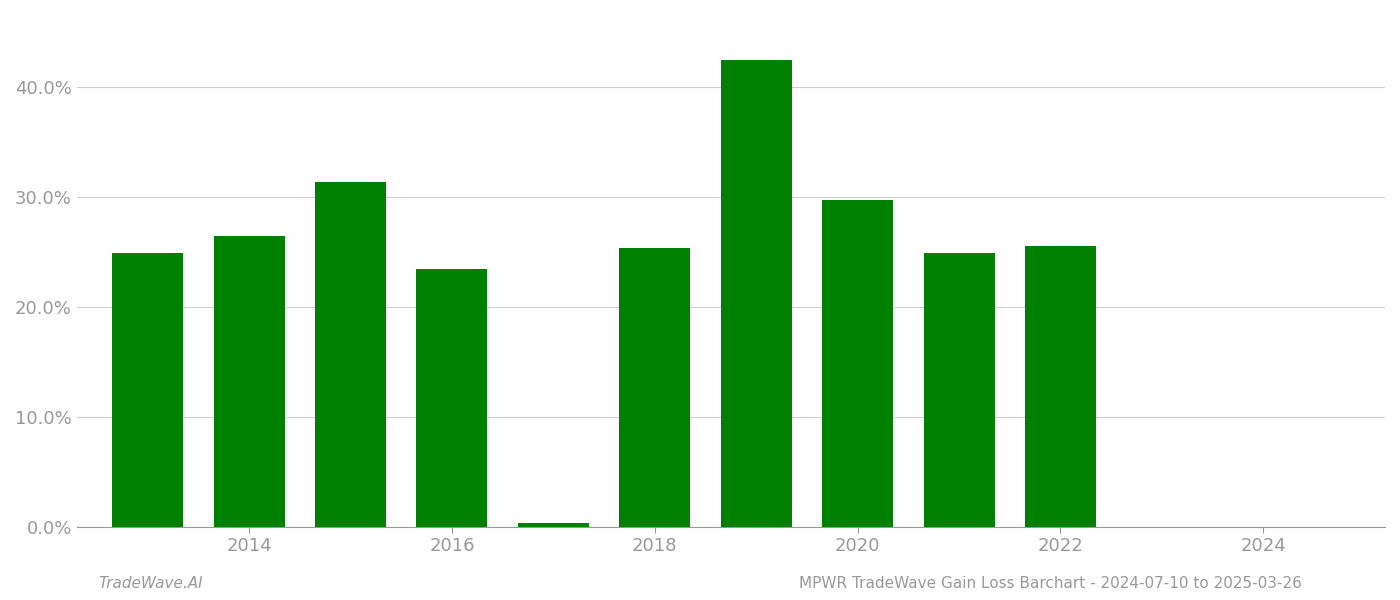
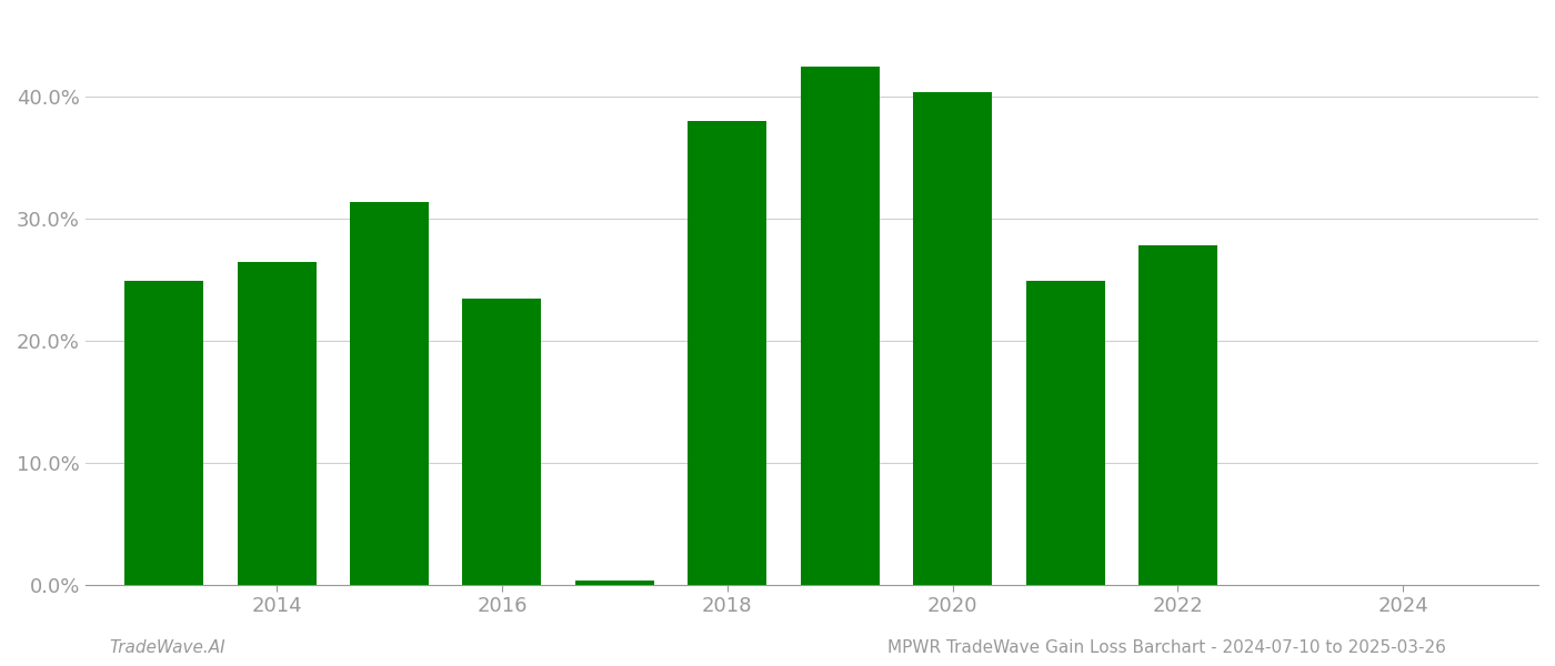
2018: 25.3% -> 38.0%
2020: 29.7% -> 40.3%
2022: 25.5% -> 27.8%
